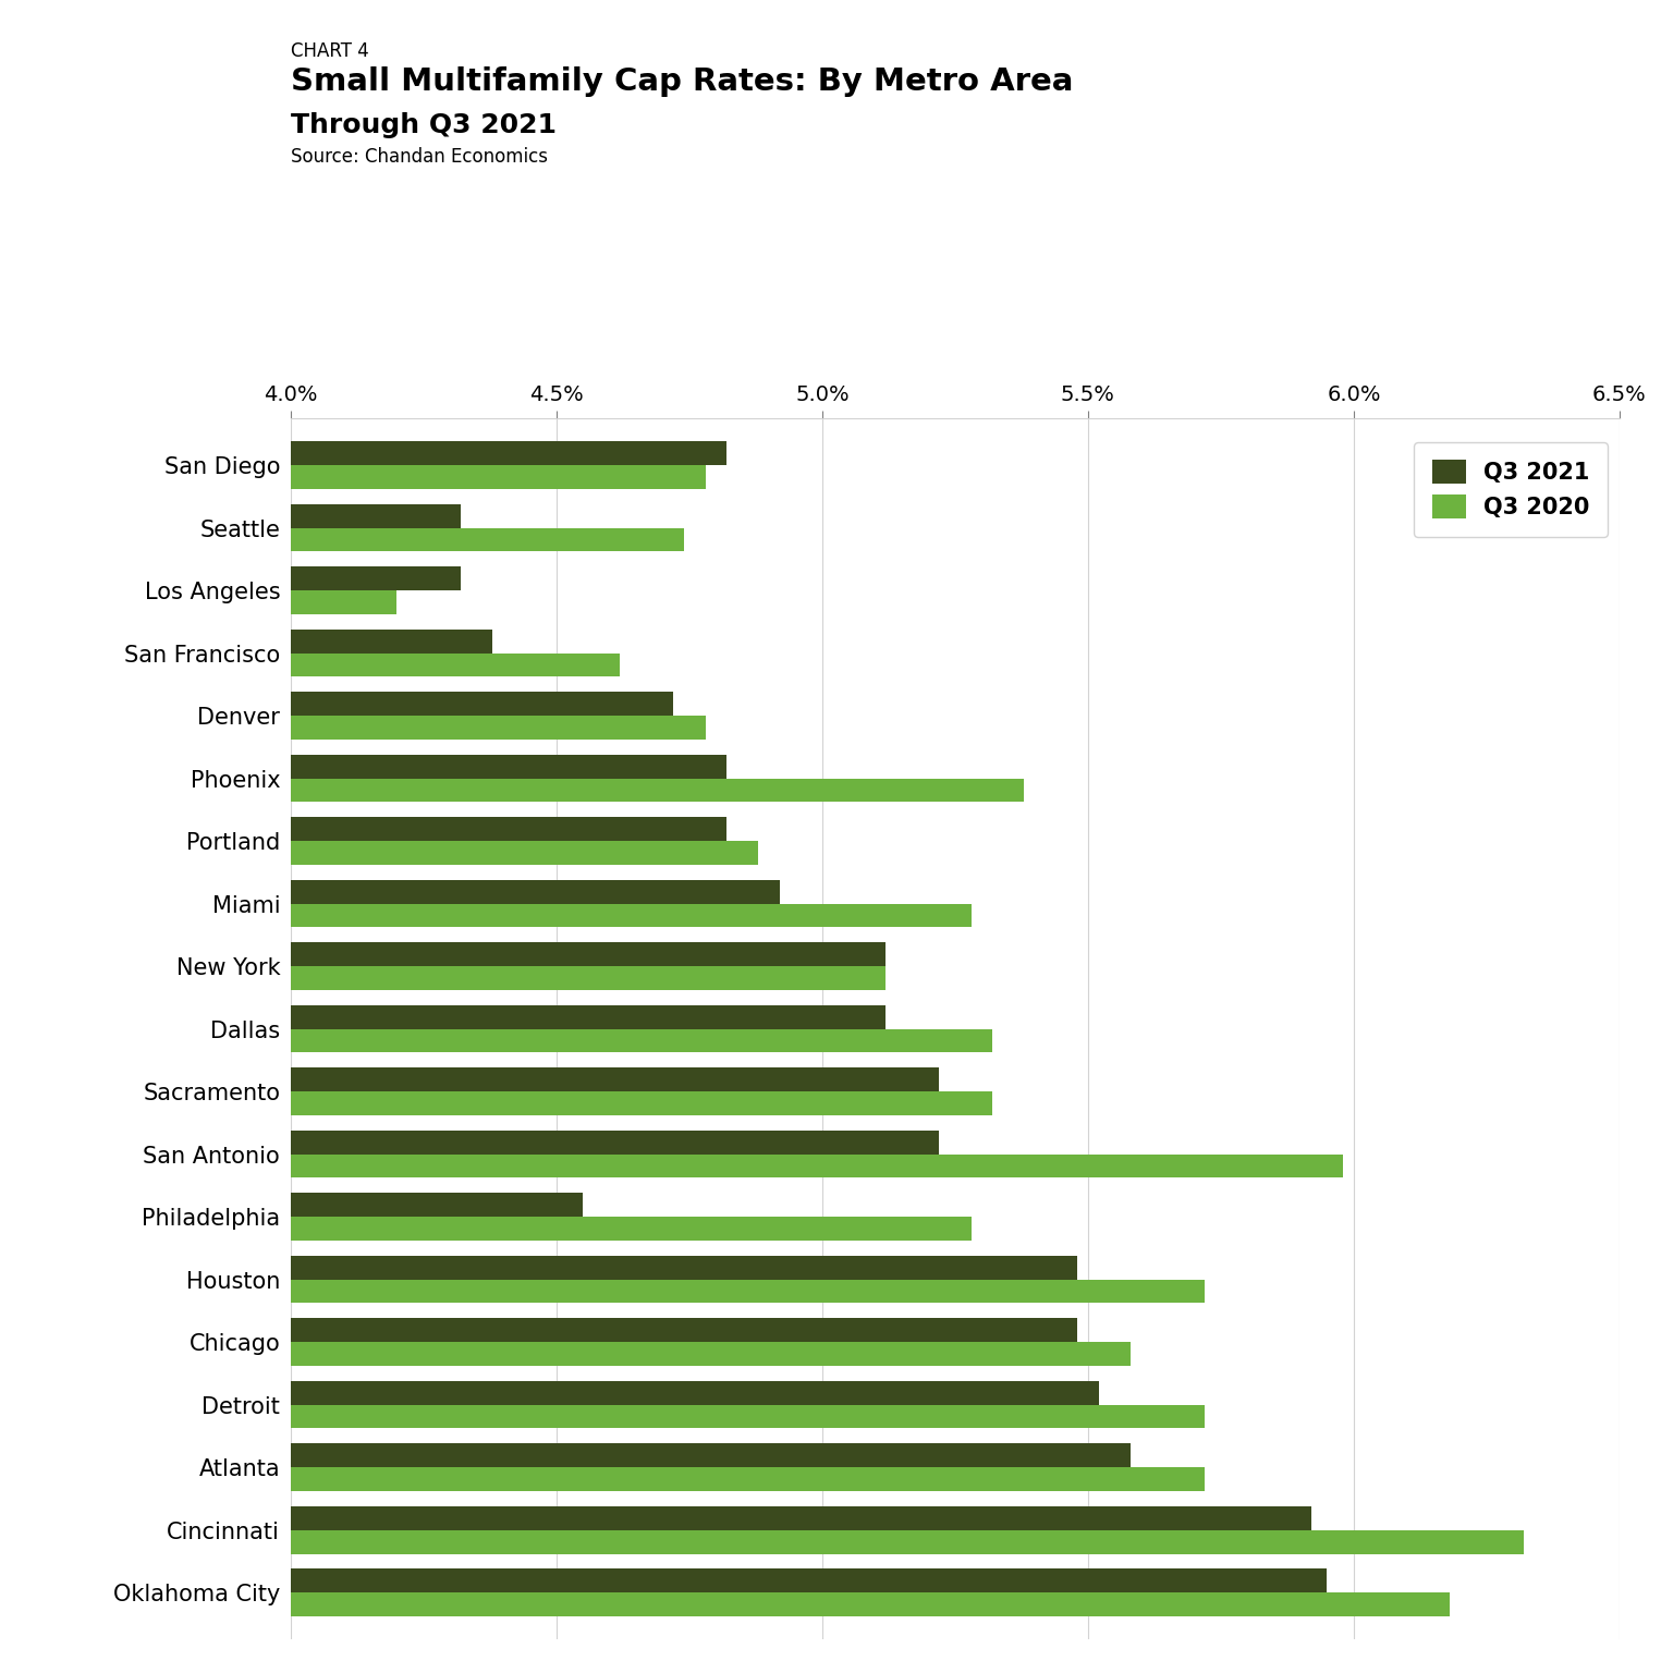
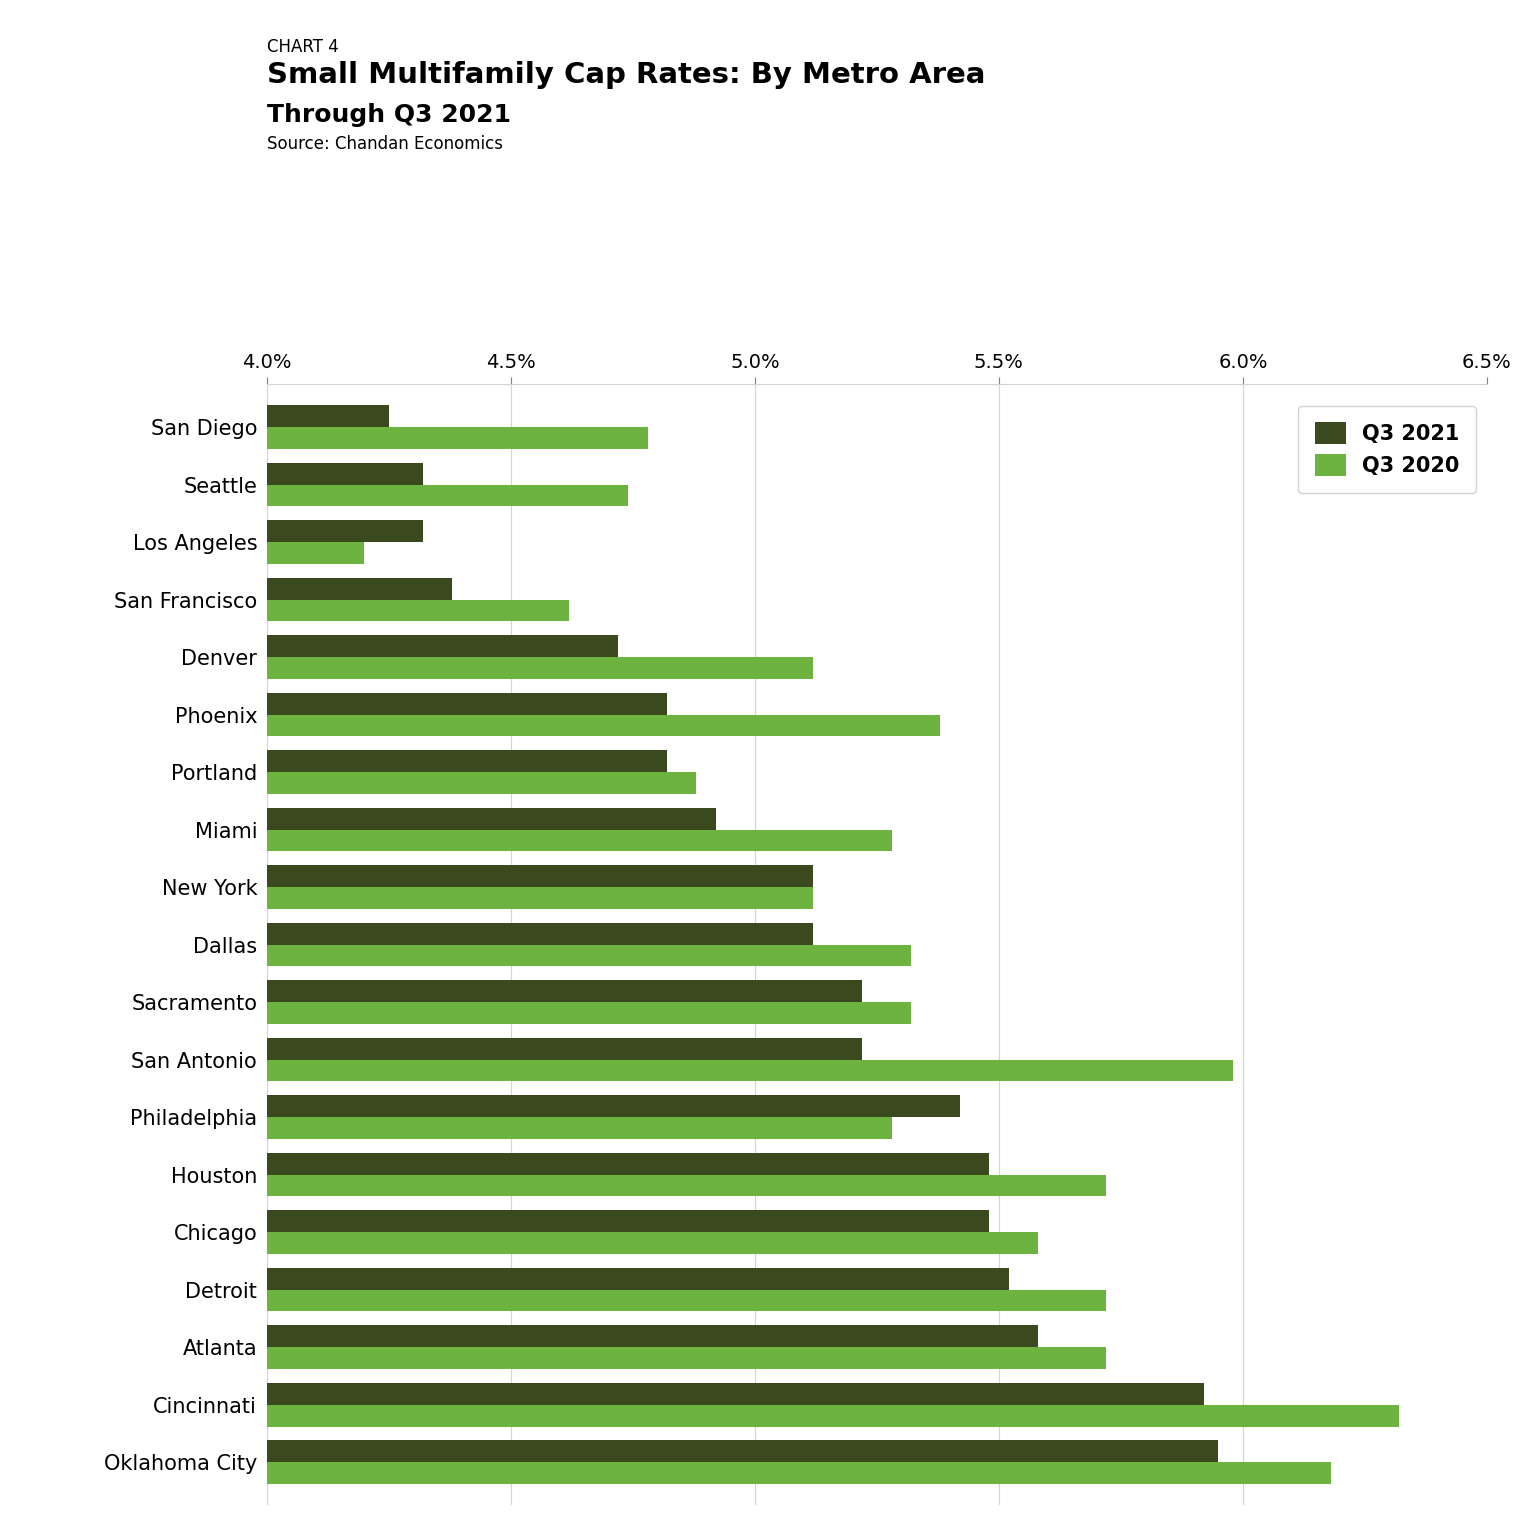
Q3 2021/San Diego: 4.82% -> 4.25%
Q3 2020/Denver: 4.78% -> 5.12%
Q3 2021/Philadelphia: 4.55% -> 5.42%
